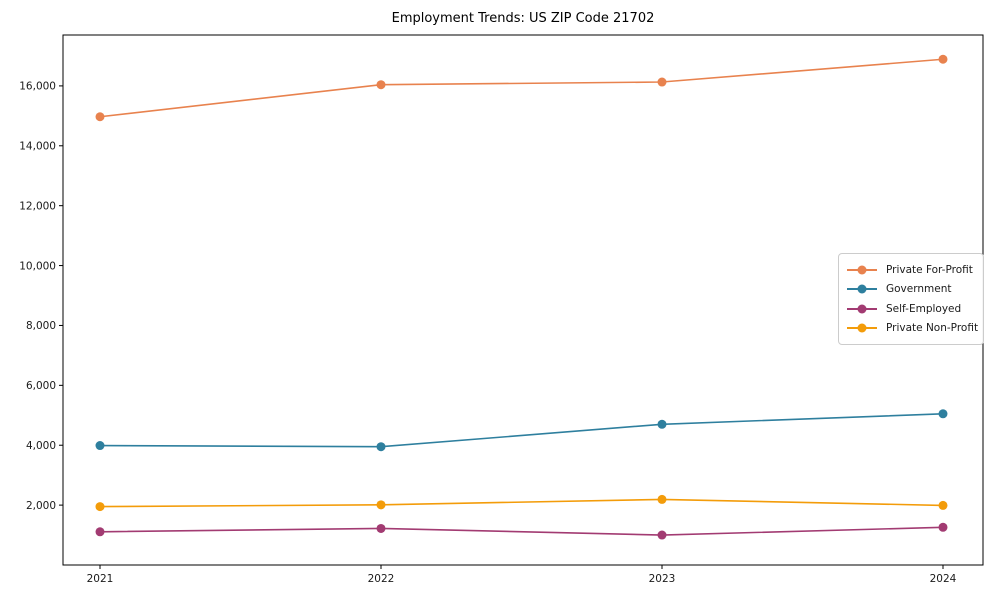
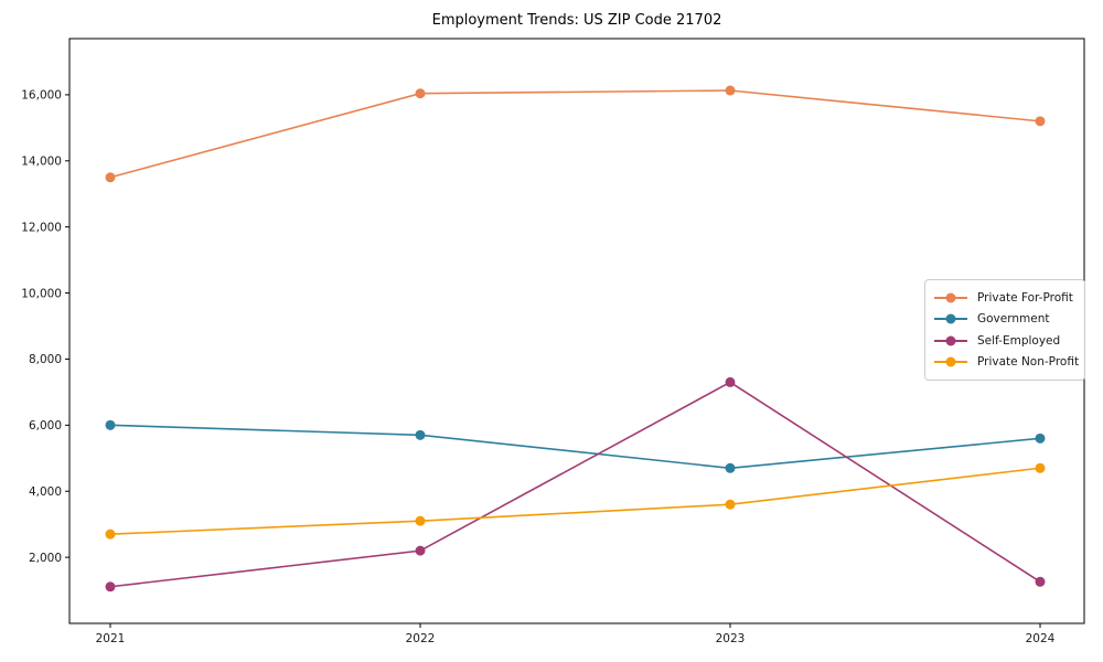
Private For-Profit/2021: 15000 -> 13500
Government/2021: 4000 -> 6000
Private Non-Profit/2021: 2000 -> 2700
Government/2022: 4000 -> 5700
Self-Employed/2022: 1200 -> 2200
Private Non-Profit/2022: 2000 -> 3100
Self-Employed/2023: 1000 -> 7300
Private Non-Profit/2023: 2200 -> 3600
Private For-Profit/2024: 16900 -> 15200
Government/2024: 5000 -> 5600
Private Non-Profit/2024: 2000 -> 4700
